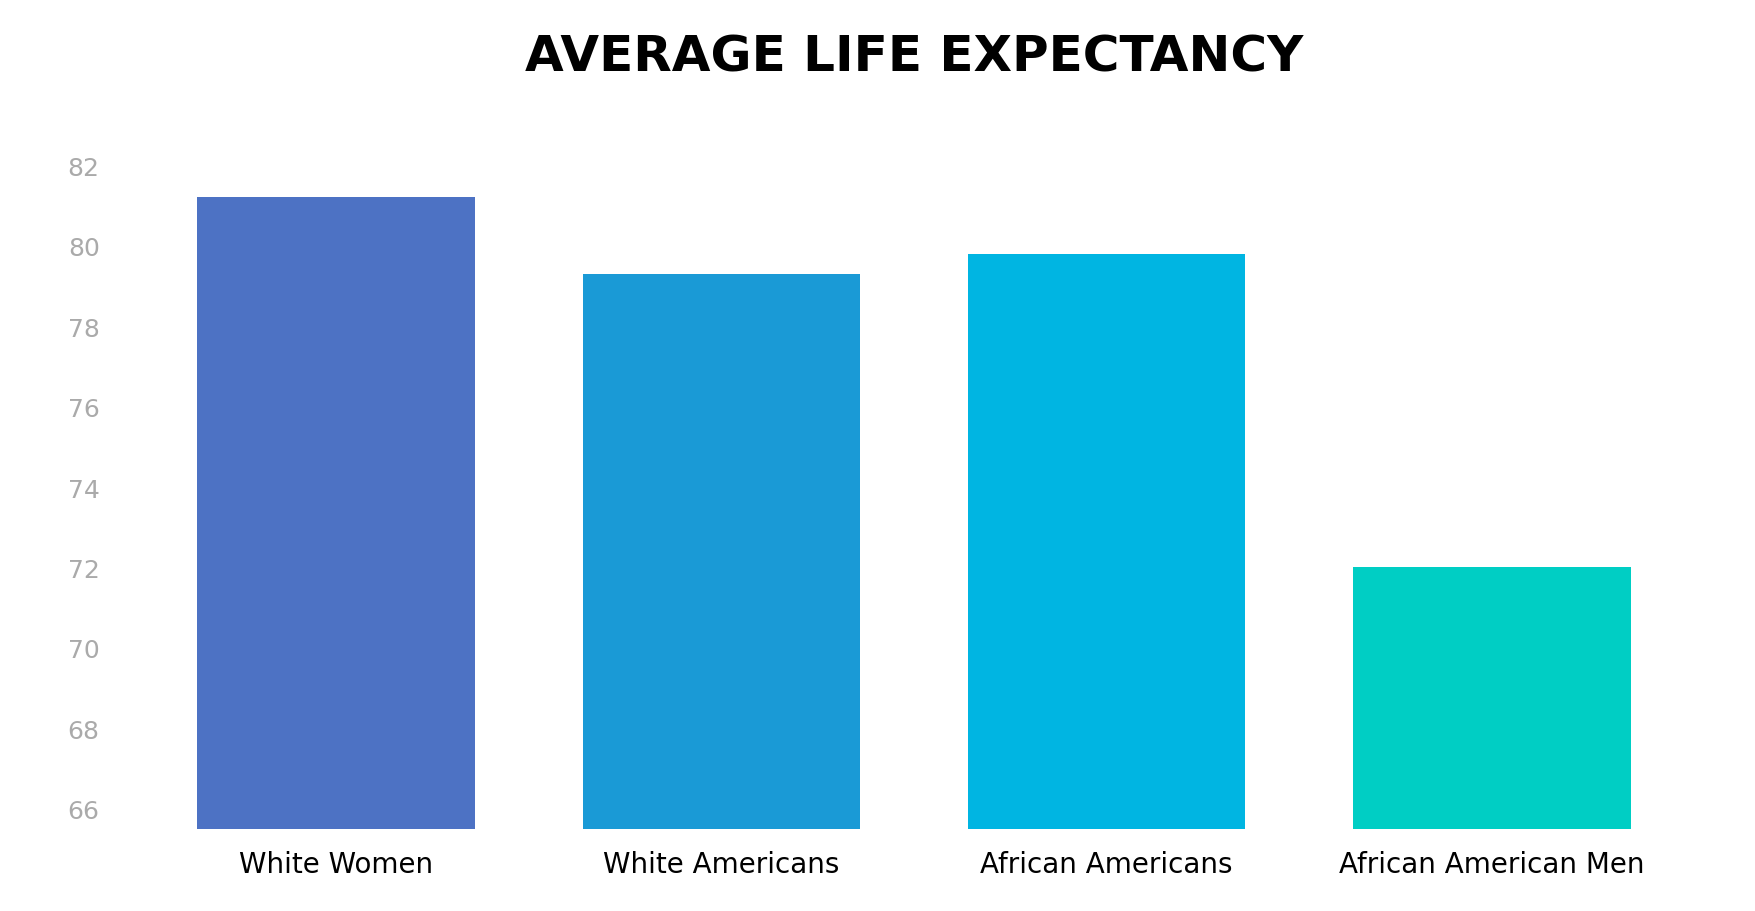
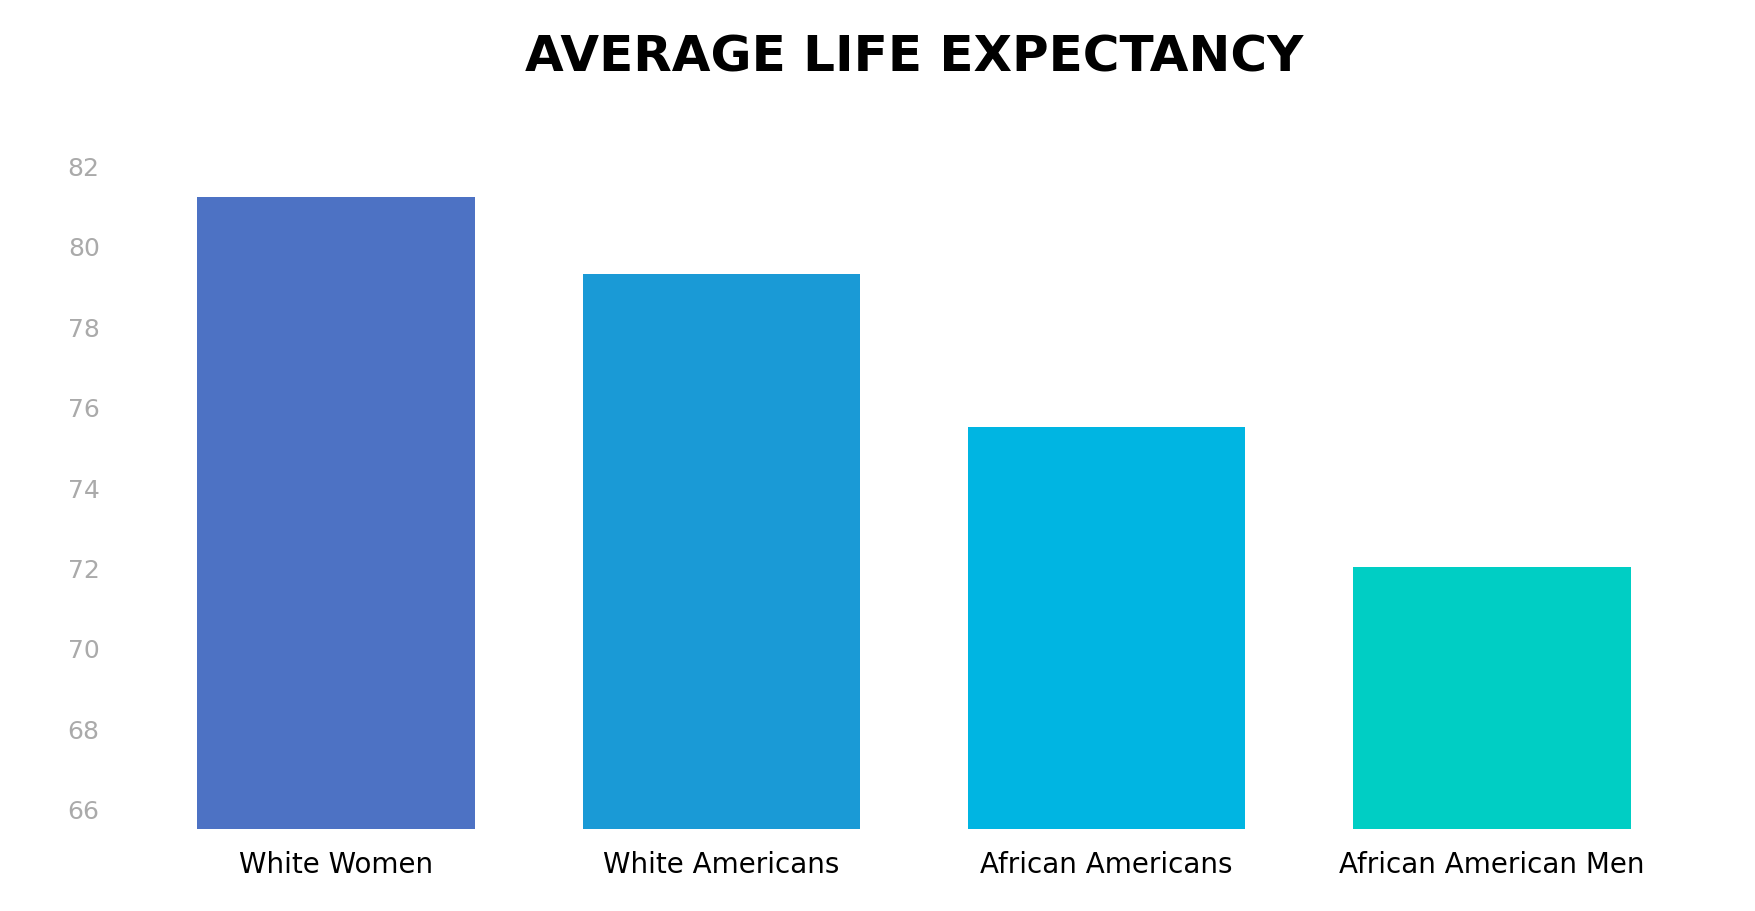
African Americans: 79.8 -> 75.5
